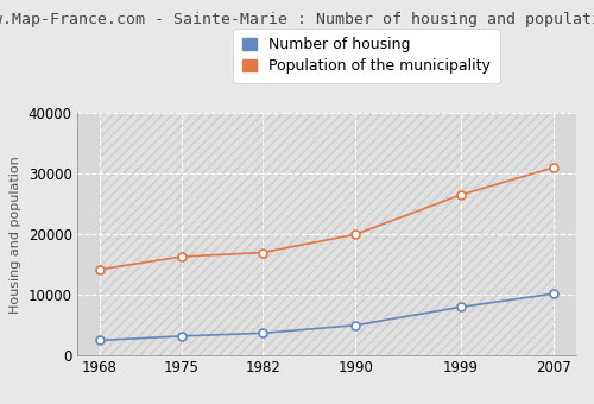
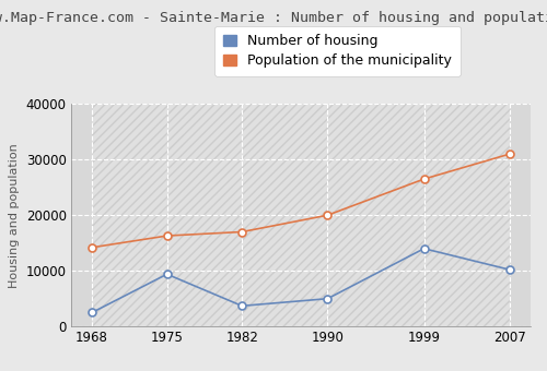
Number of housing/1975: 3200 -> 9400
Number of housing/1999: 8000 -> 14000
